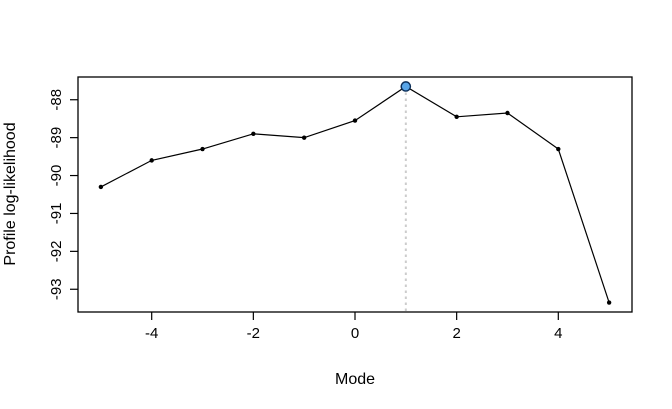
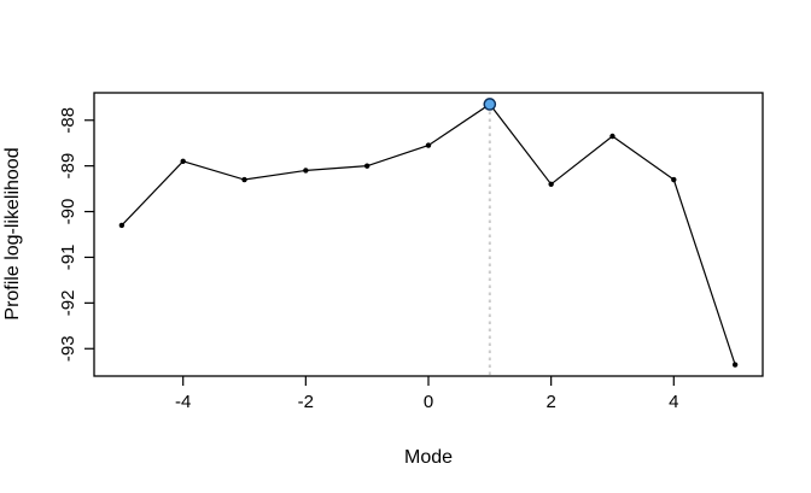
-4: -89.6 -> -88.9
-2: -88.9 -> -89.1
2: -88.5 -> -89.4
